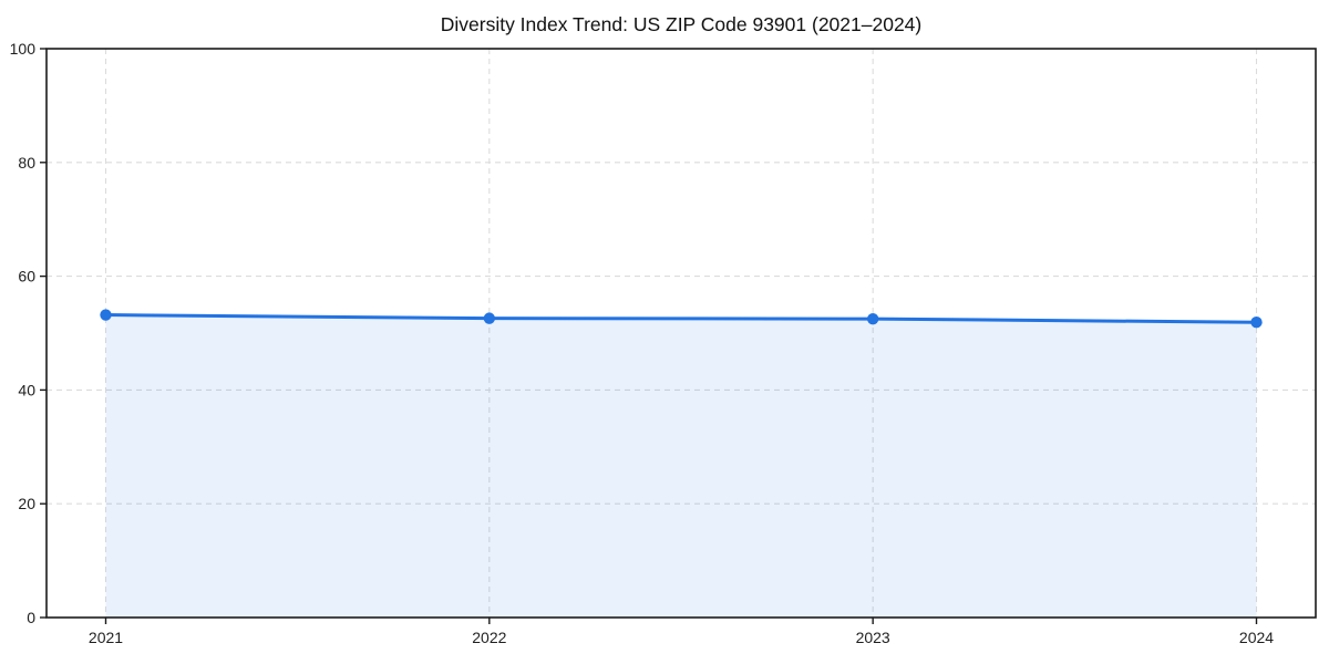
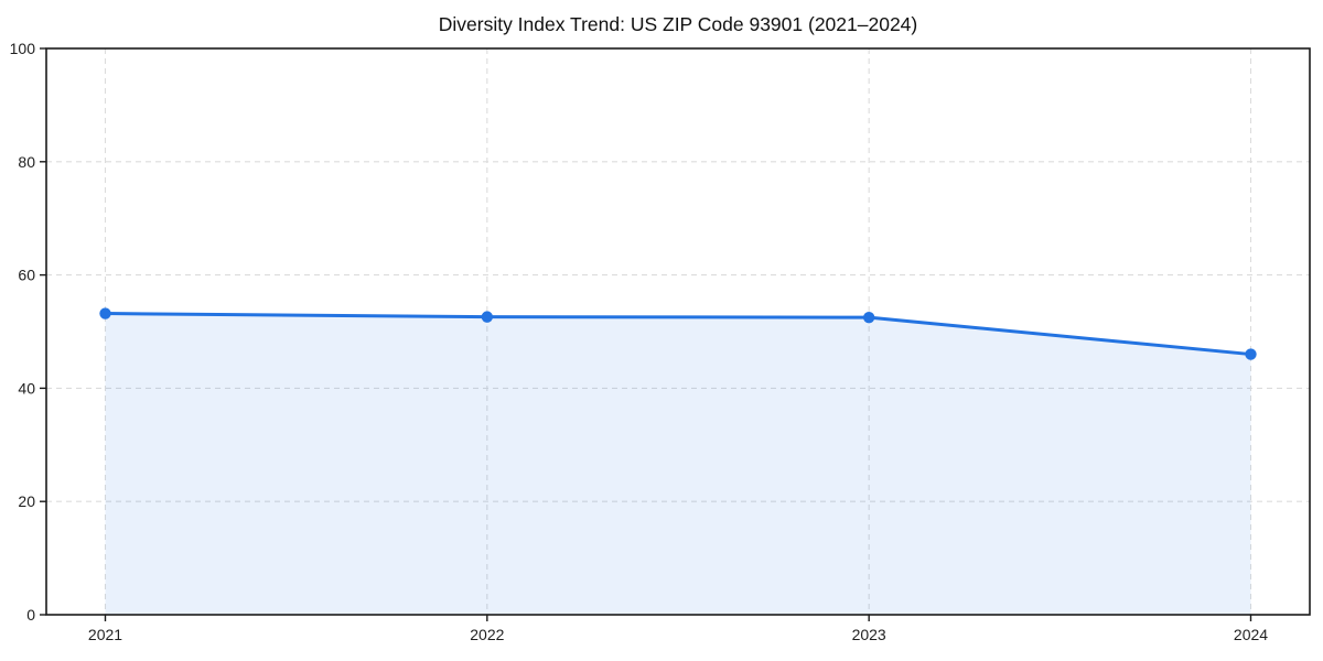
2024: 52 -> 46
